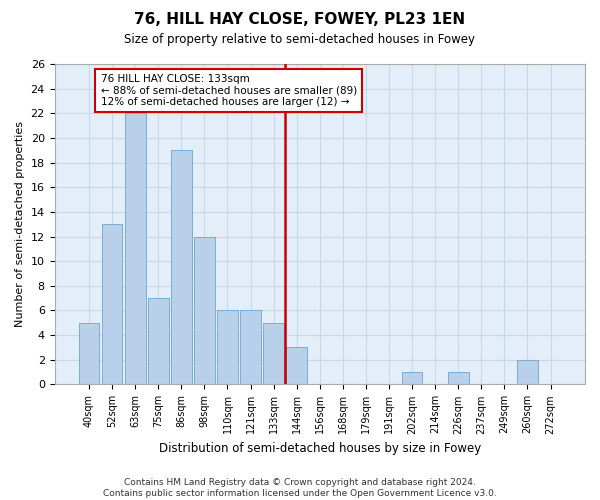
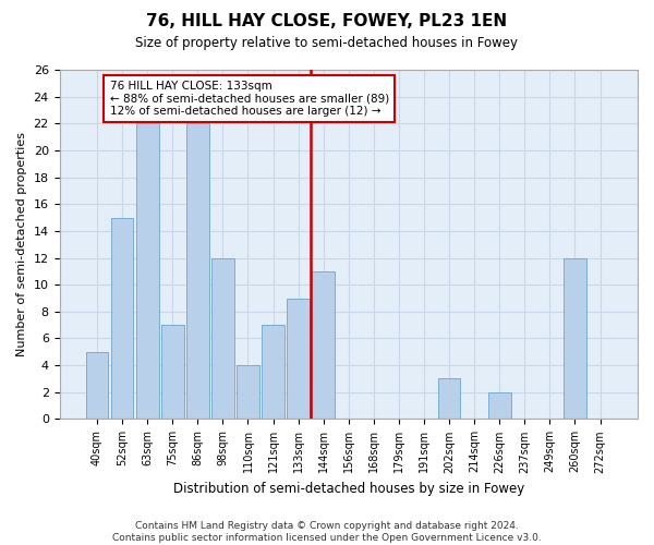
52sqm: 13 -> 15
86sqm: 19 -> 22
110sqm: 6 -> 4
121sqm: 6 -> 7
133sqm: 5 -> 9
144sqm: 3 -> 11
202sqm: 1 -> 3
226sqm: 1 -> 2
260sqm: 2 -> 12
